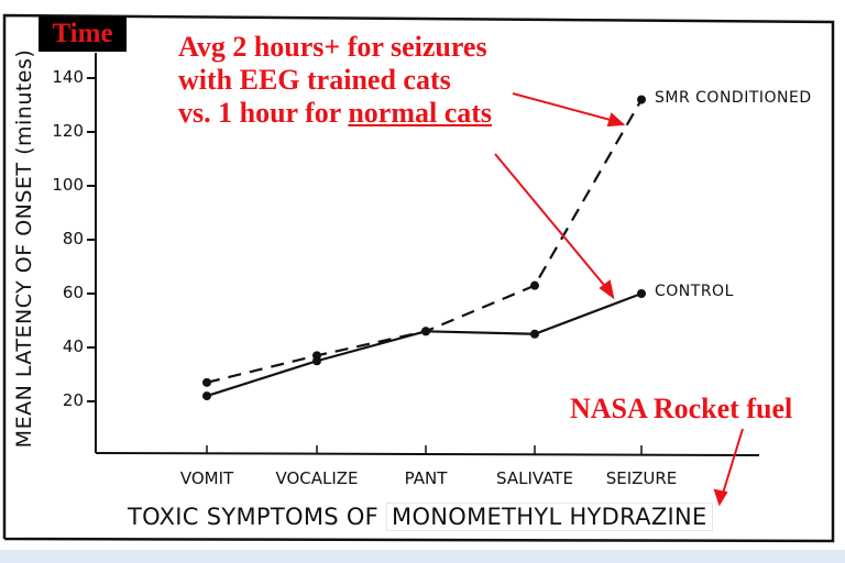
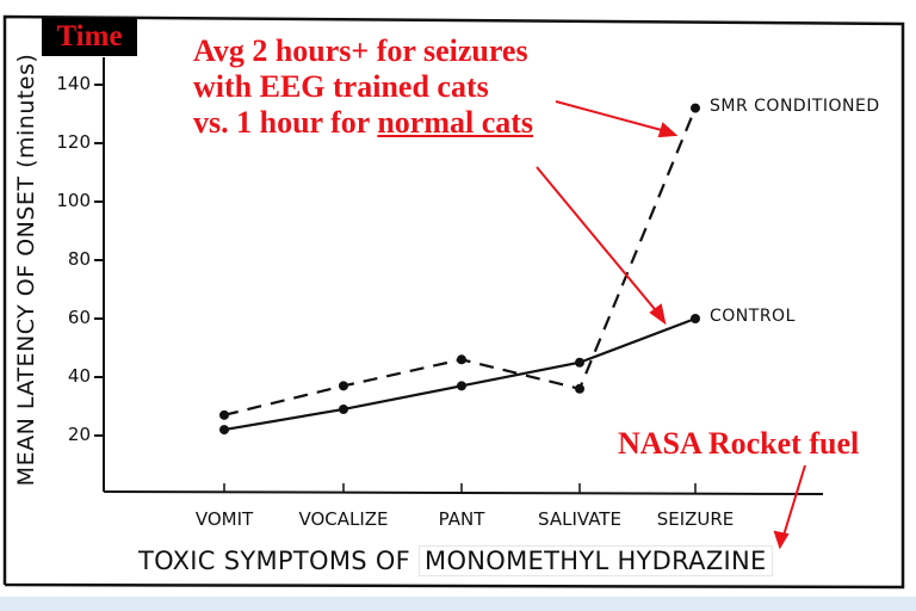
CONTROL/VOCALIZE: 35 -> 29
CONTROL/PANT: 46 -> 37
SMR CONDITIONED/SALIVATE: 63 -> 36
